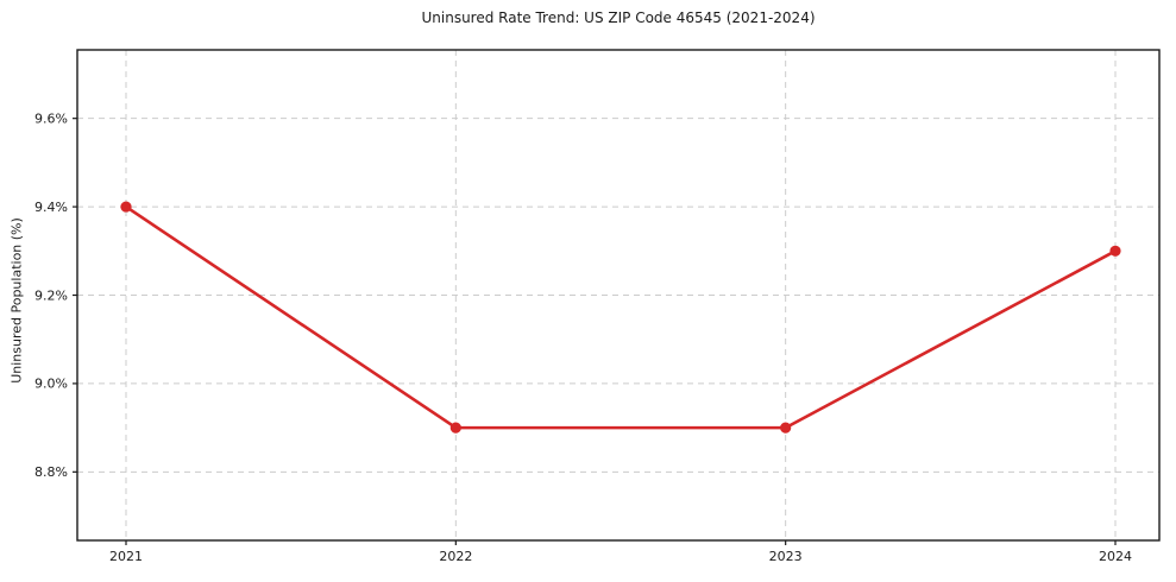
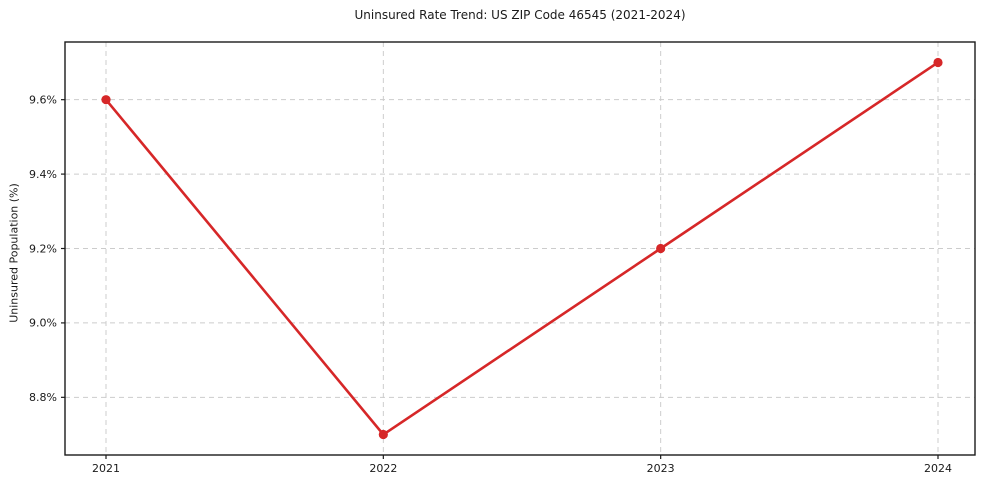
2021: 9.4% -> 9.6%
2022: 8.9% -> 8.7%
2023: 8.9% -> 9.2%
2024: 9.3% -> 9.7%
